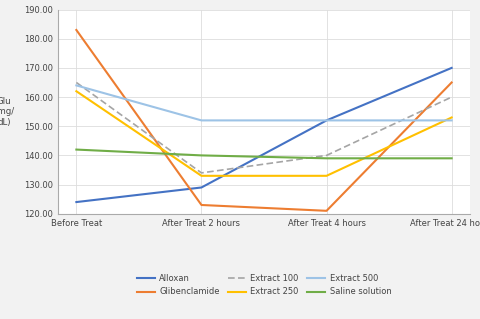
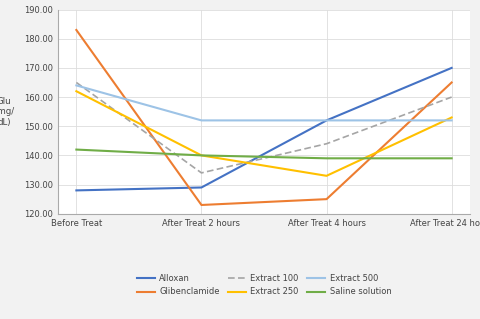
Alloxan/Before Treat: 124 -> 128
Extract 250/After Treat 2 hours: 133 -> 140
Glibenclamide/After Treat 4 hours: 121 -> 125
Extract 100/After Treat 4 hours: 140 -> 144
